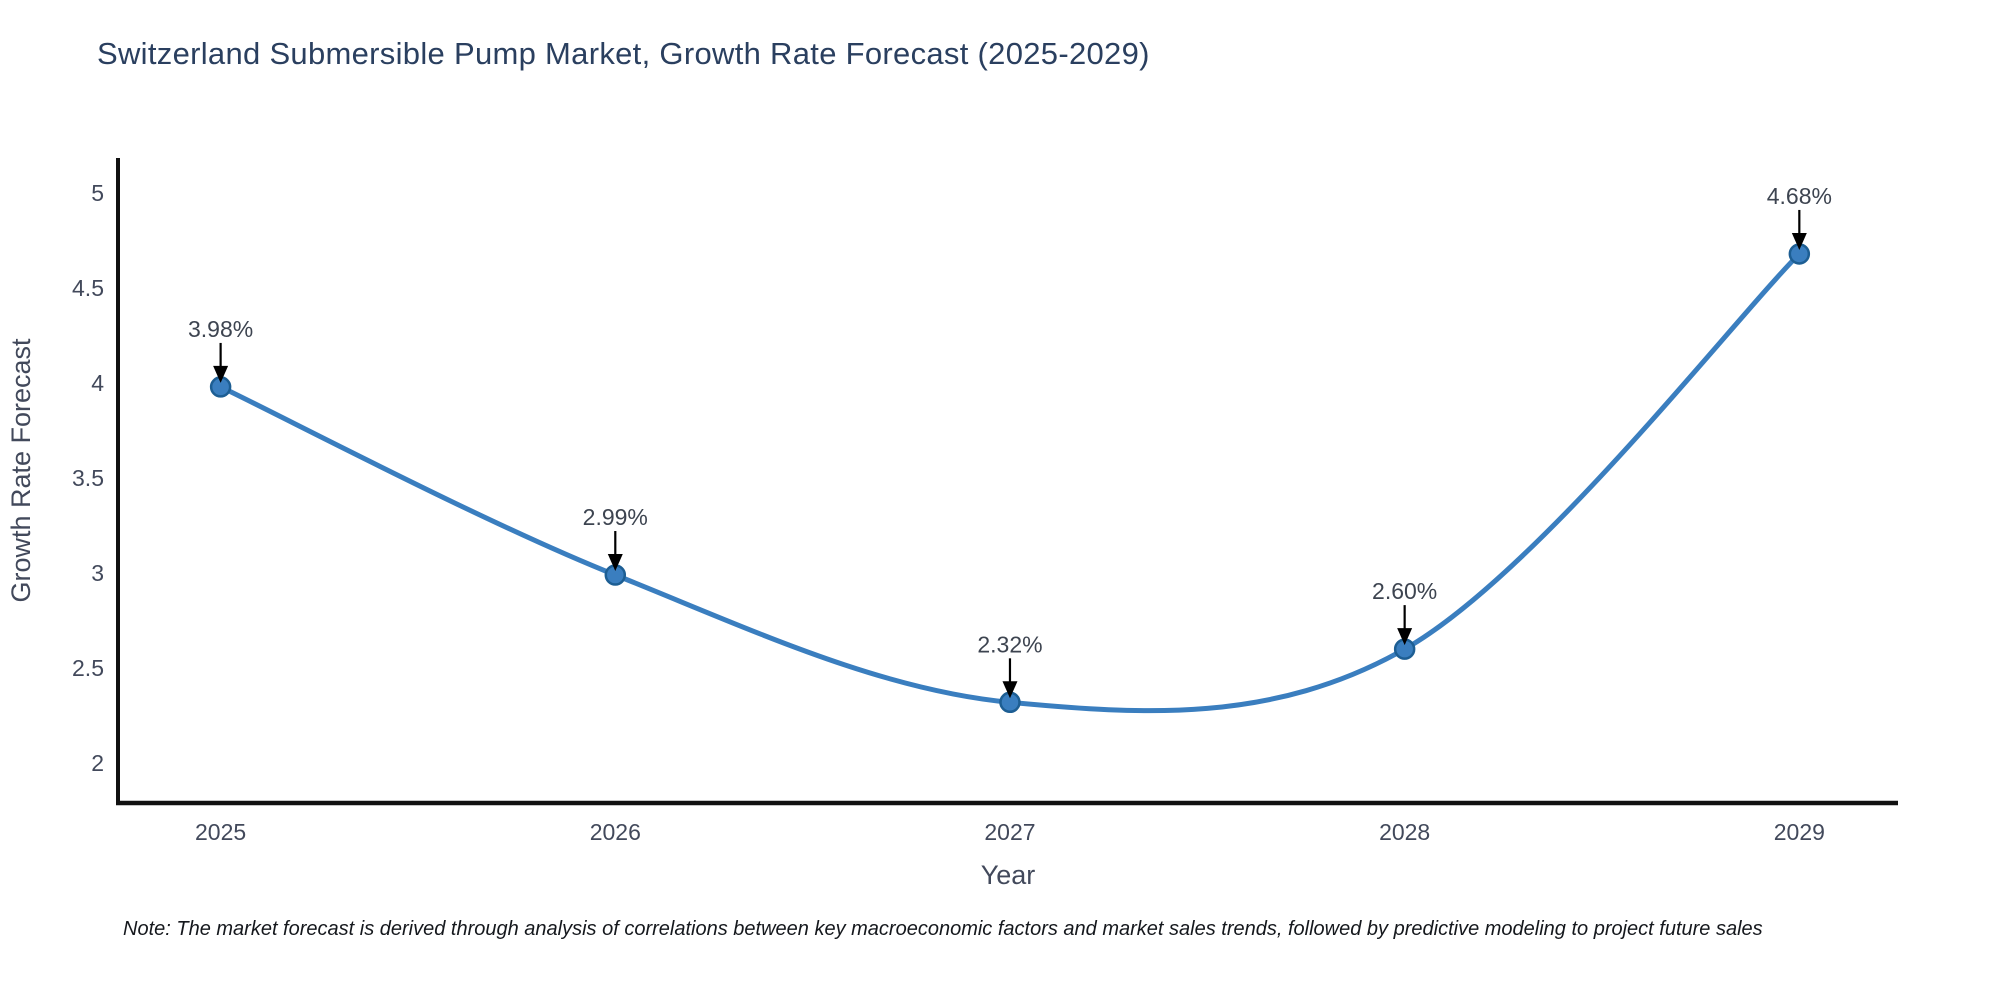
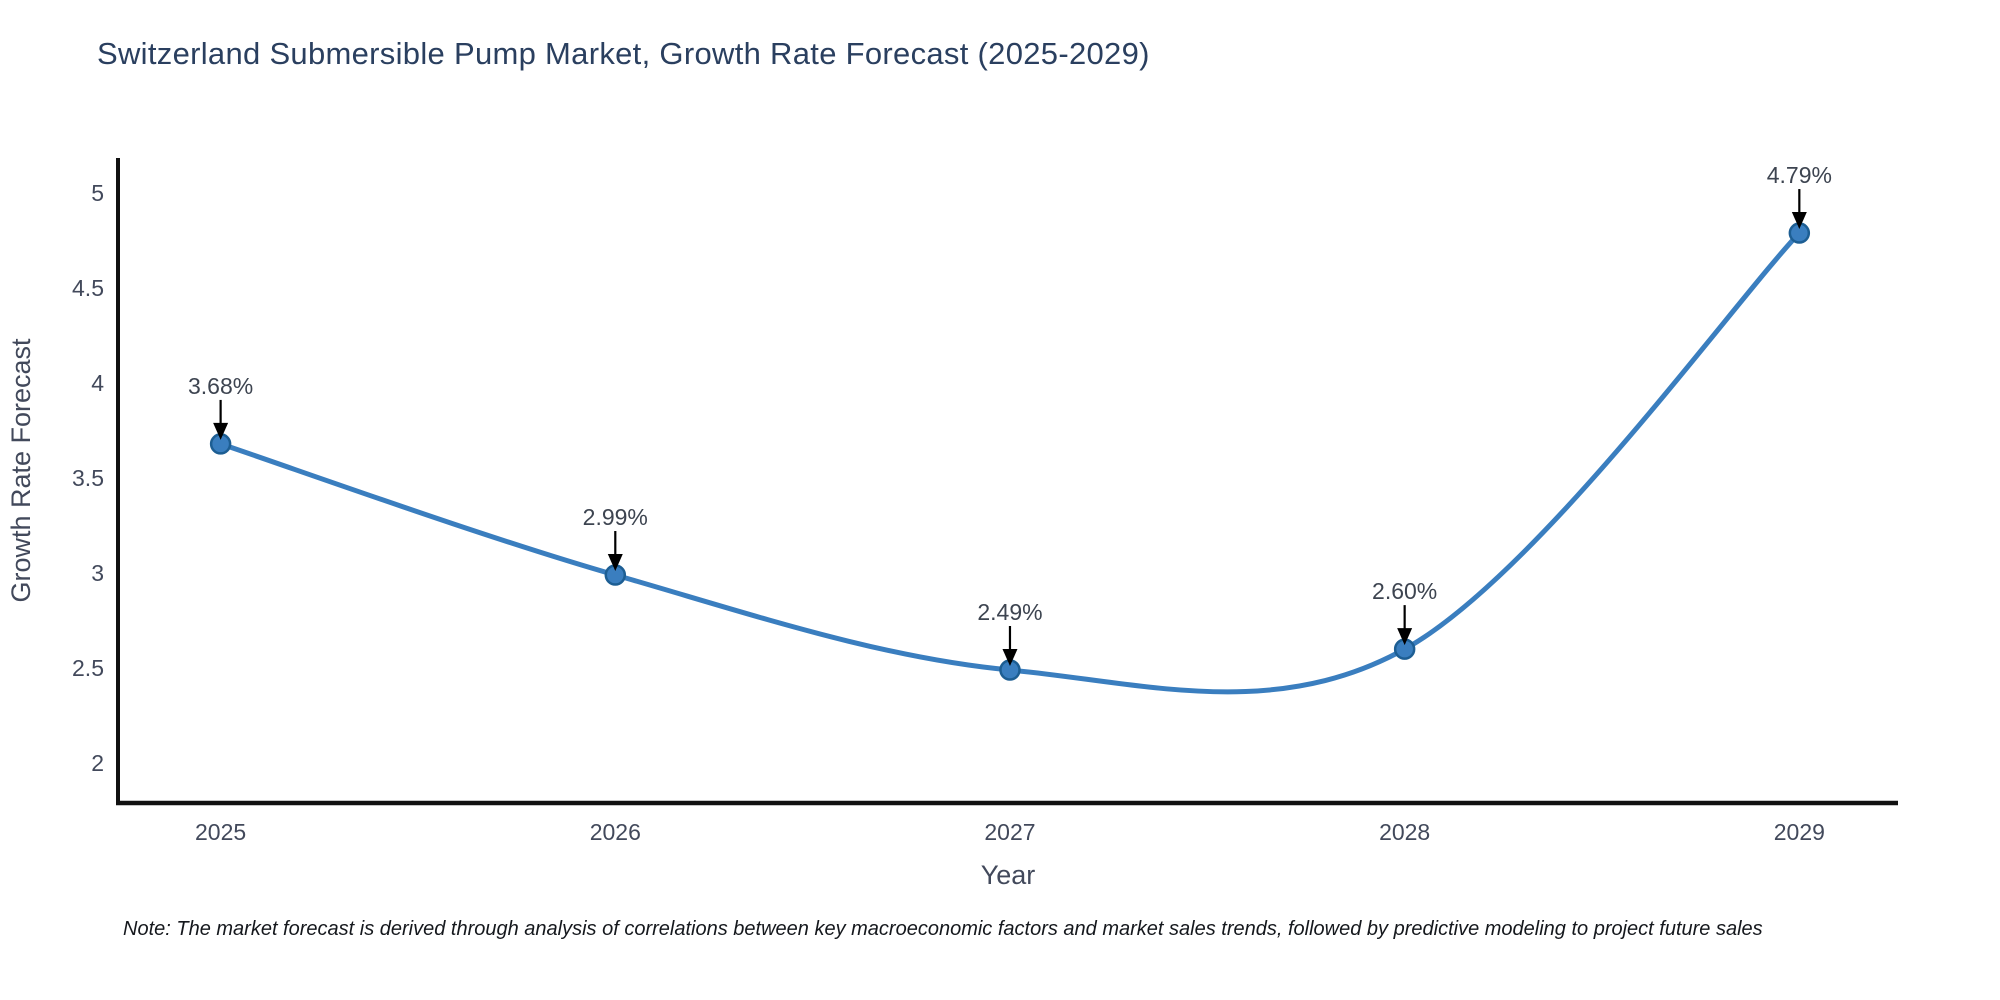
2025: 3.98% -> 3.68%
2027: 2.32% -> 2.49%
2029: 4.68% -> 4.79%
